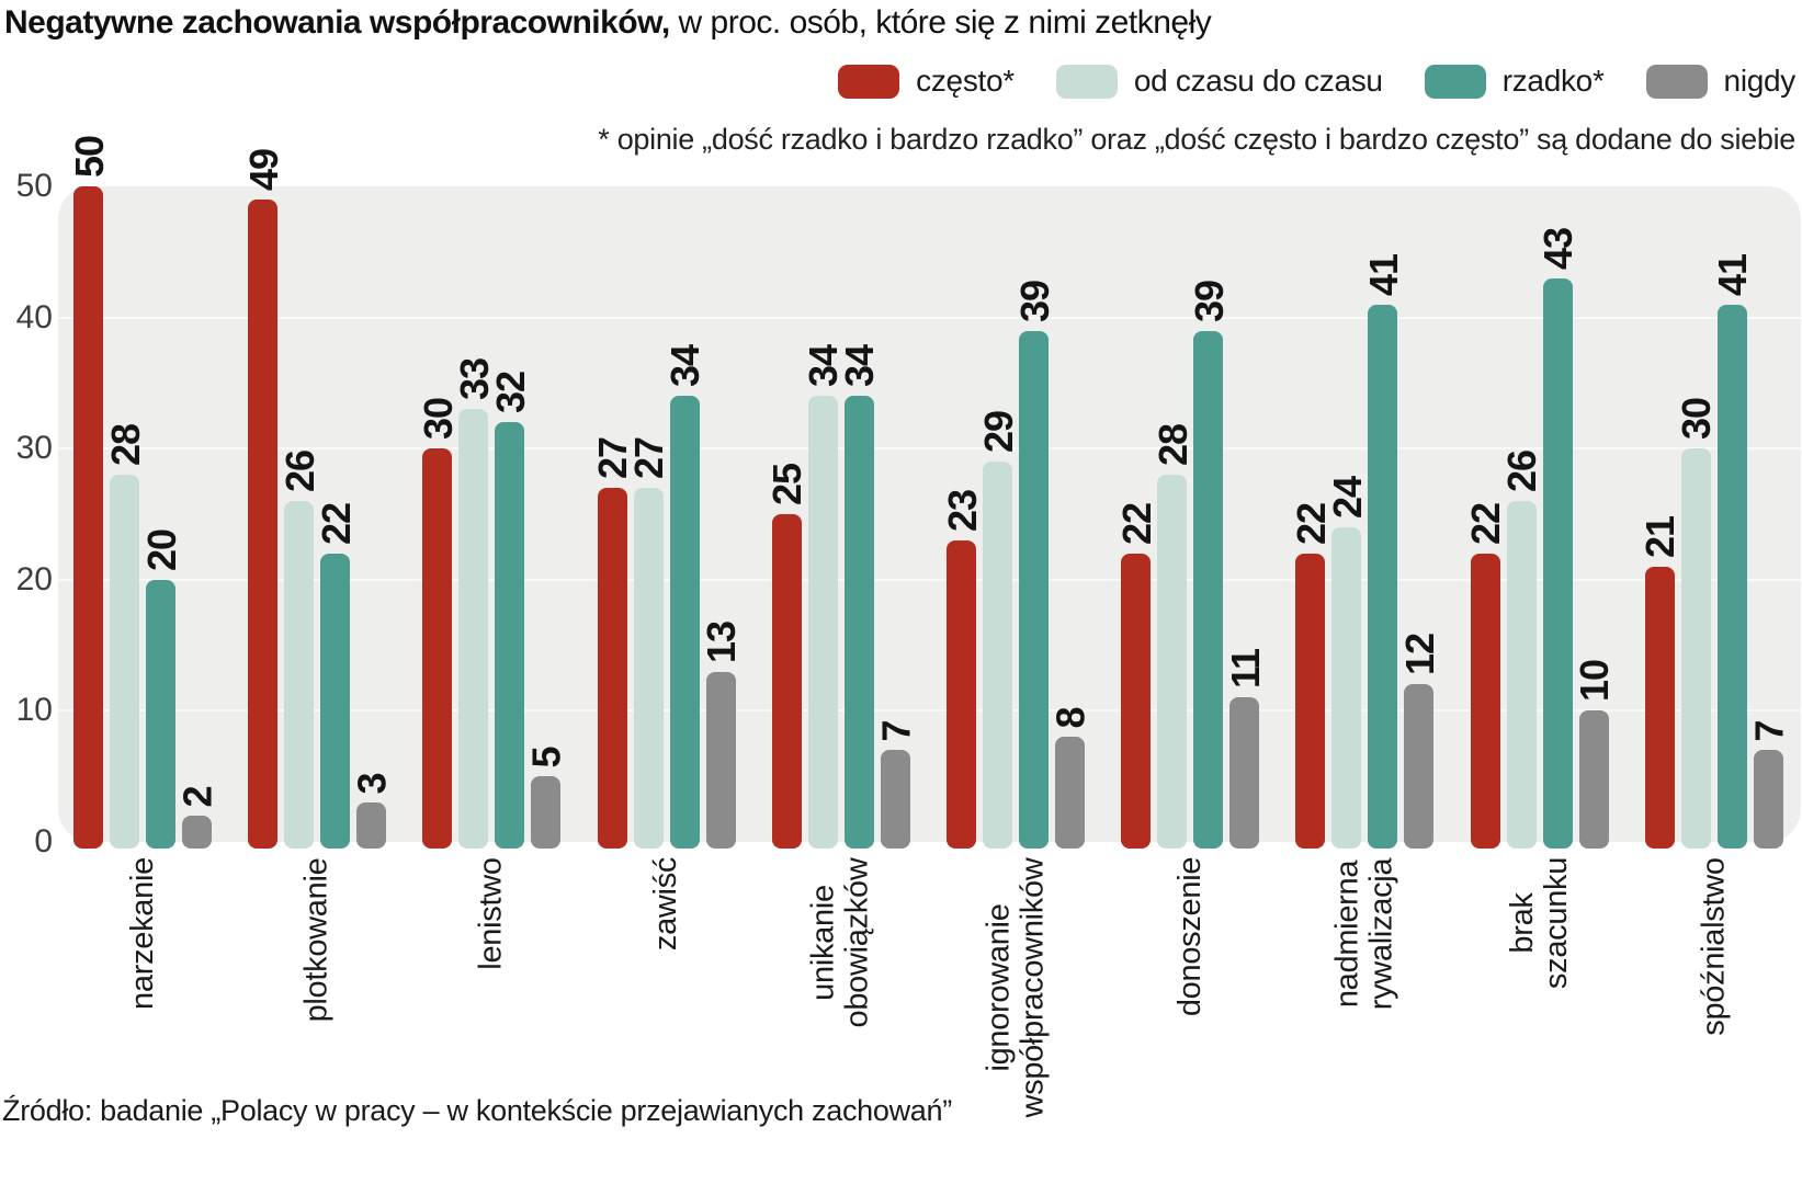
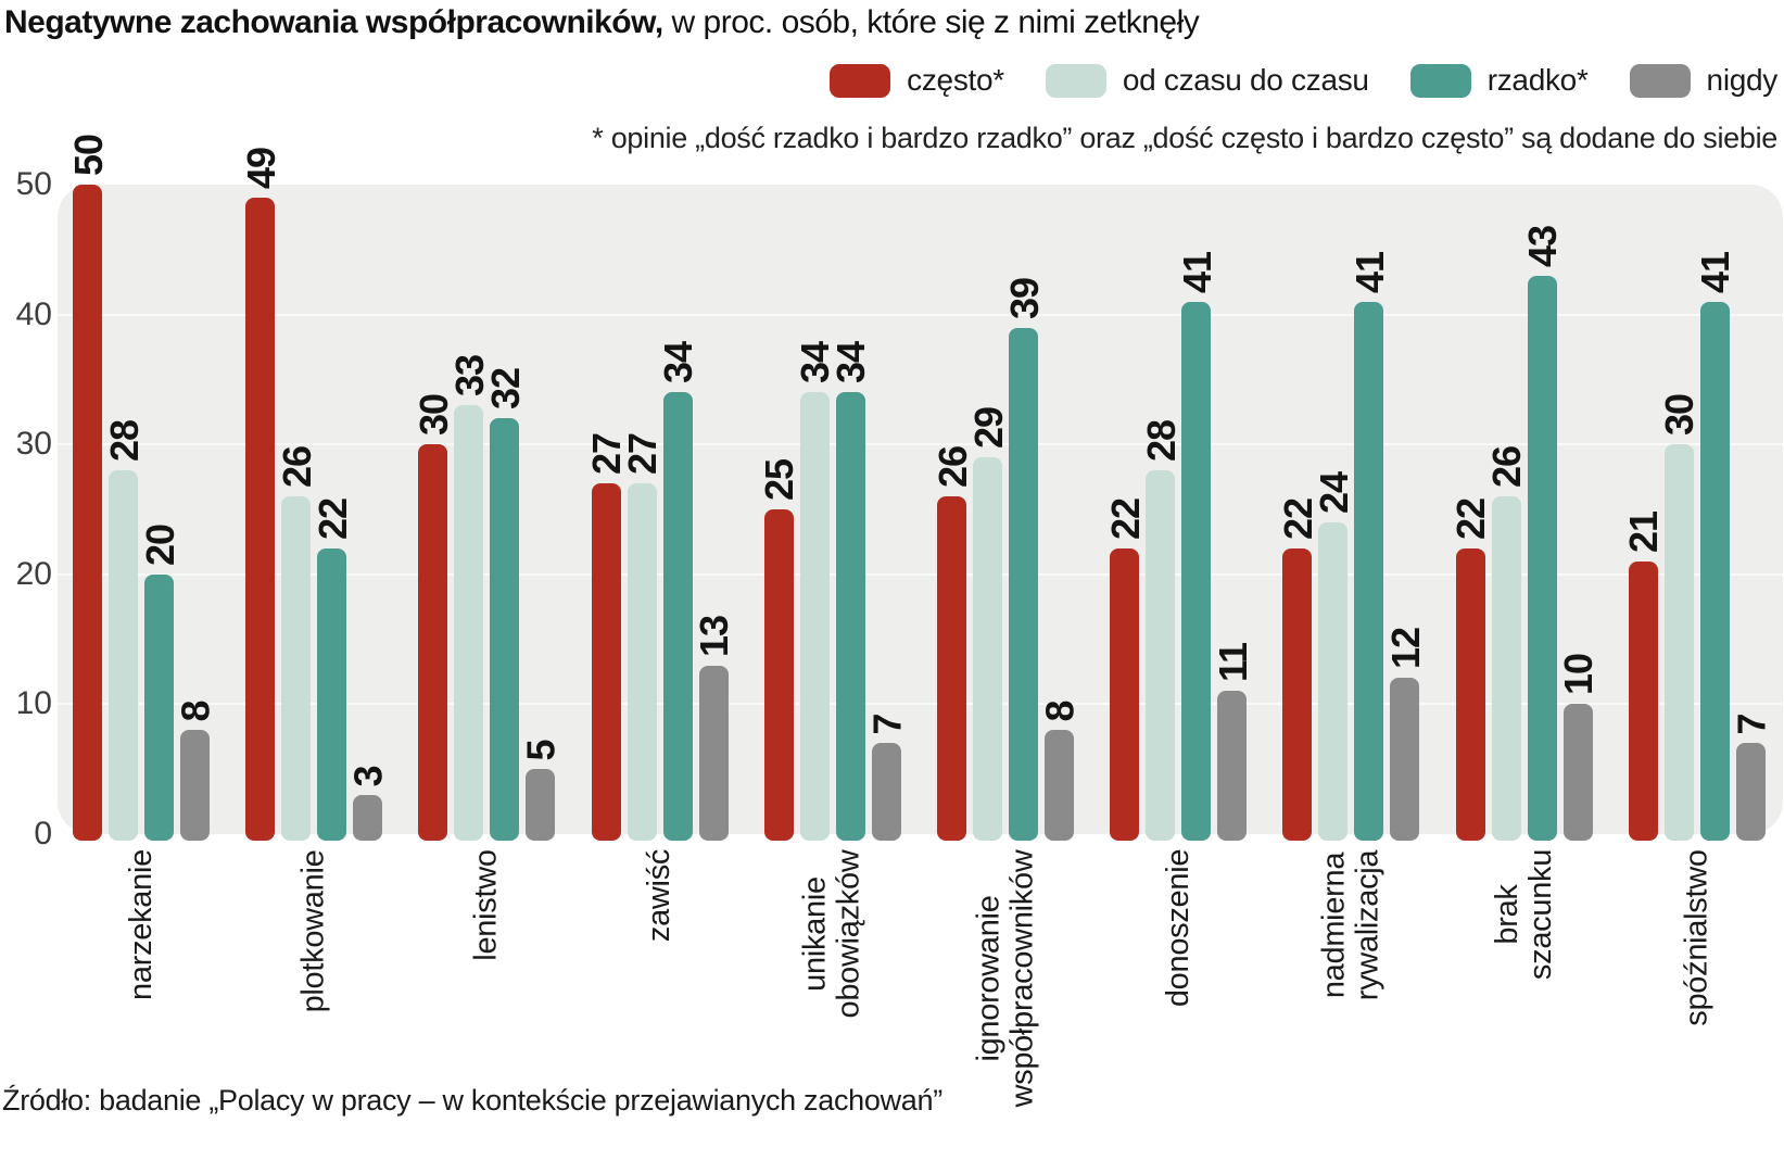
nigdy/narzekanie: 2 -> 8
często*/ignorowanie współpracowników: 23 -> 26
rzadko*/donoszenie: 39 -> 41
